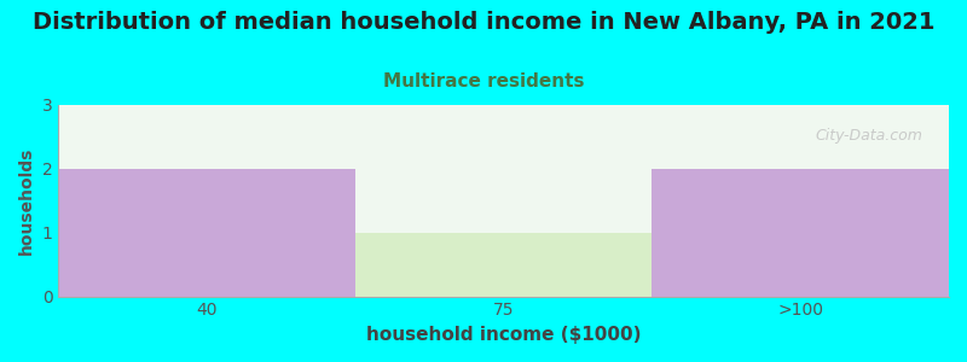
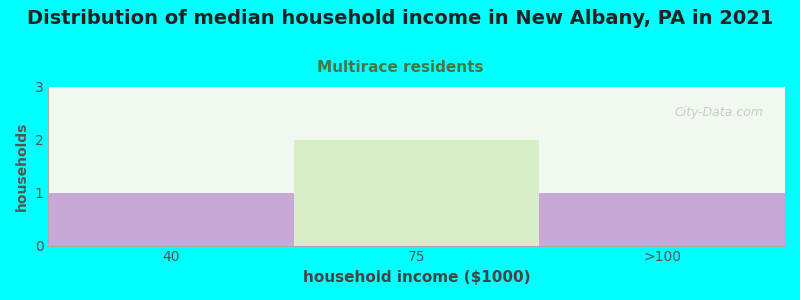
40: 2 -> 1
75: 1 -> 2
>100: 2 -> 1
